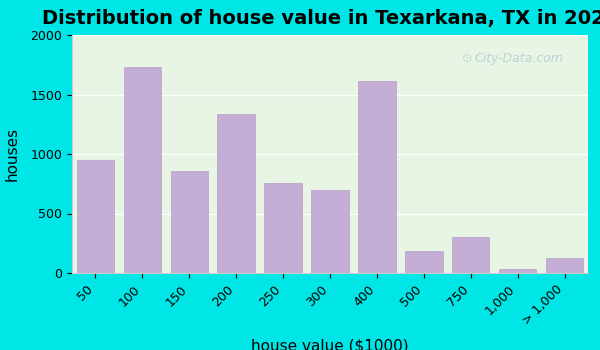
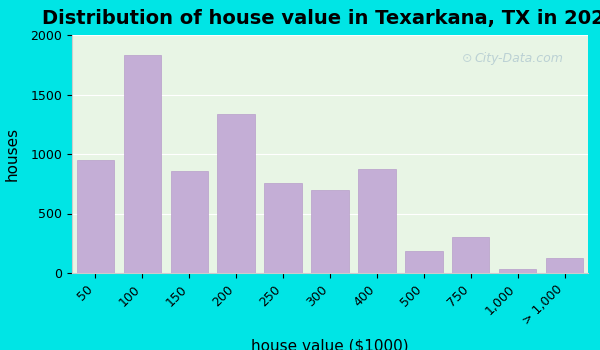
100: 1730 -> 1830
400: 1610 -> 870
